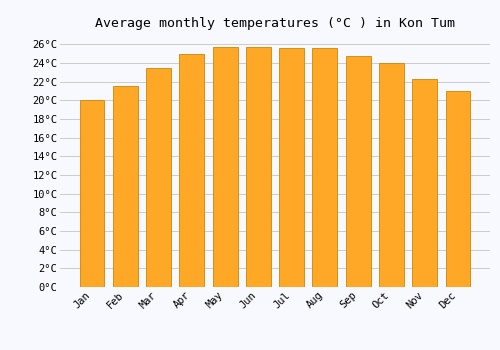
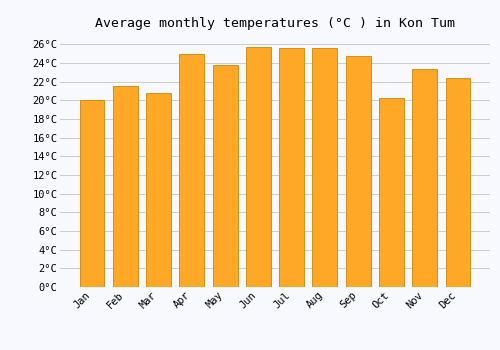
Mar: 23.5°C -> 20.8°C
May: 25.7°C -> 23.8°C
Oct: 24.0°C -> 20.2°C
Nov: 22.3°C -> 23.4°C
Dec: 21.0°C -> 22.4°C
